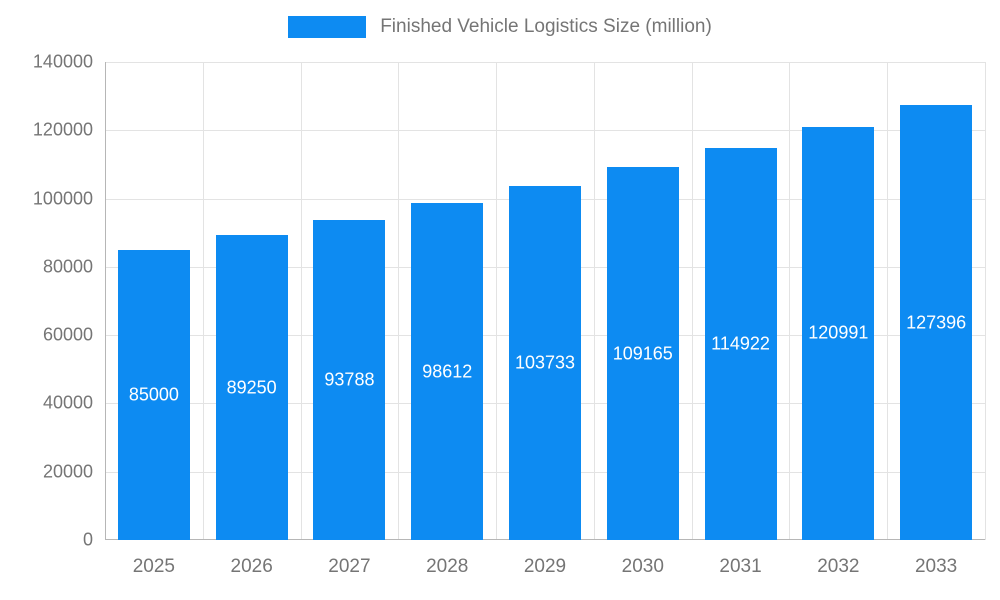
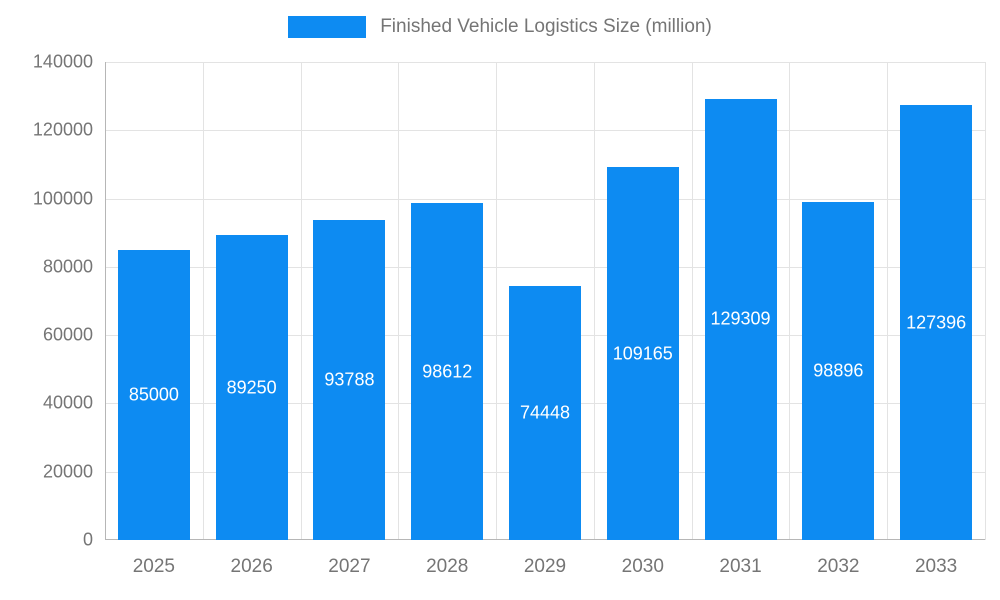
2029: 103733 -> 74448
2031: 114922 -> 129309
2032: 120991 -> 98896
